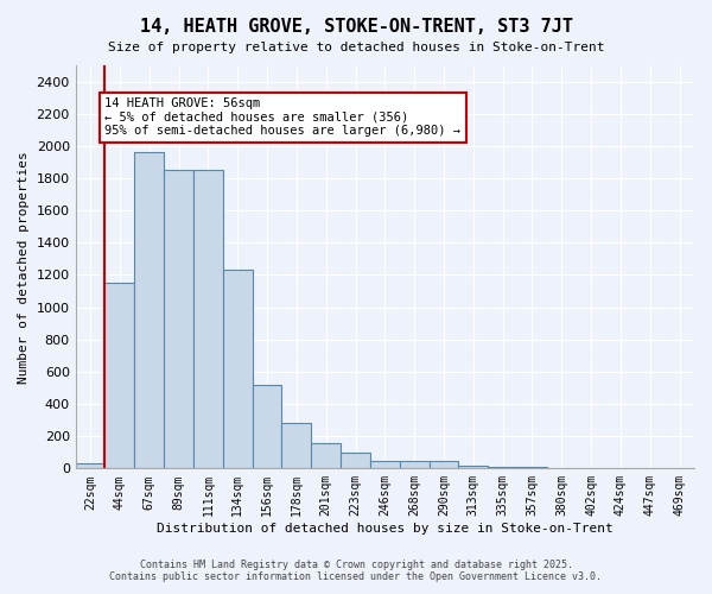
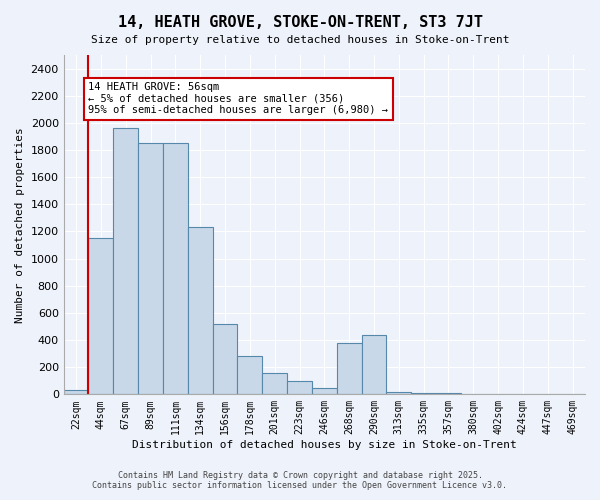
268sqm: 40 -> 380
290sqm: 40 -> 440
